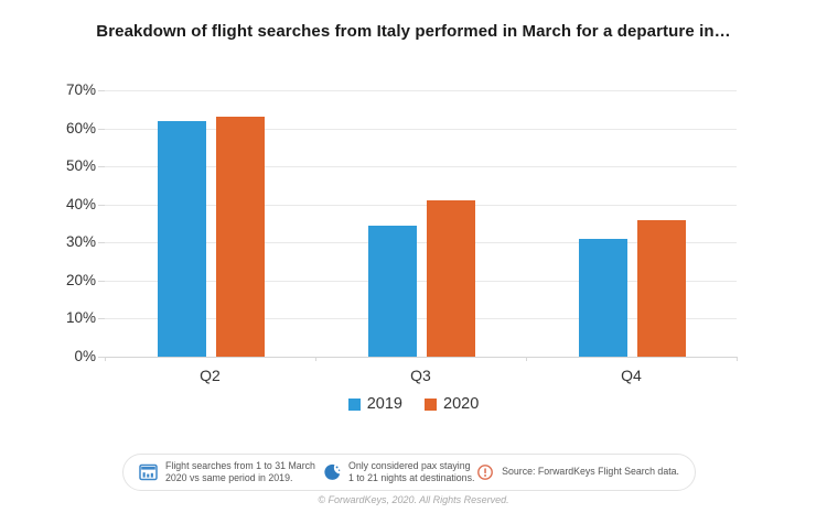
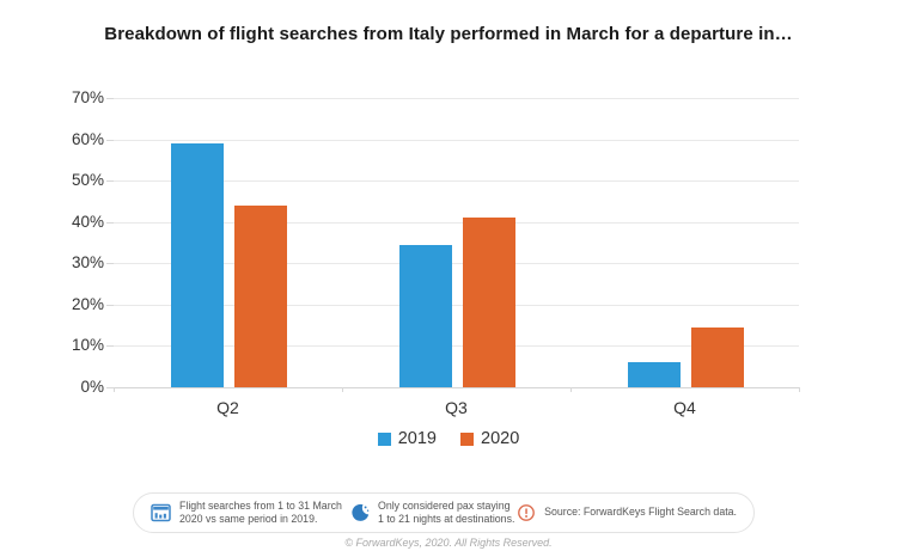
2019/Q2: 62% -> 59%
2020/Q2: 63% -> 44%
2019/Q4: 31% -> 6%
2020/Q4: 36% -> 14%
